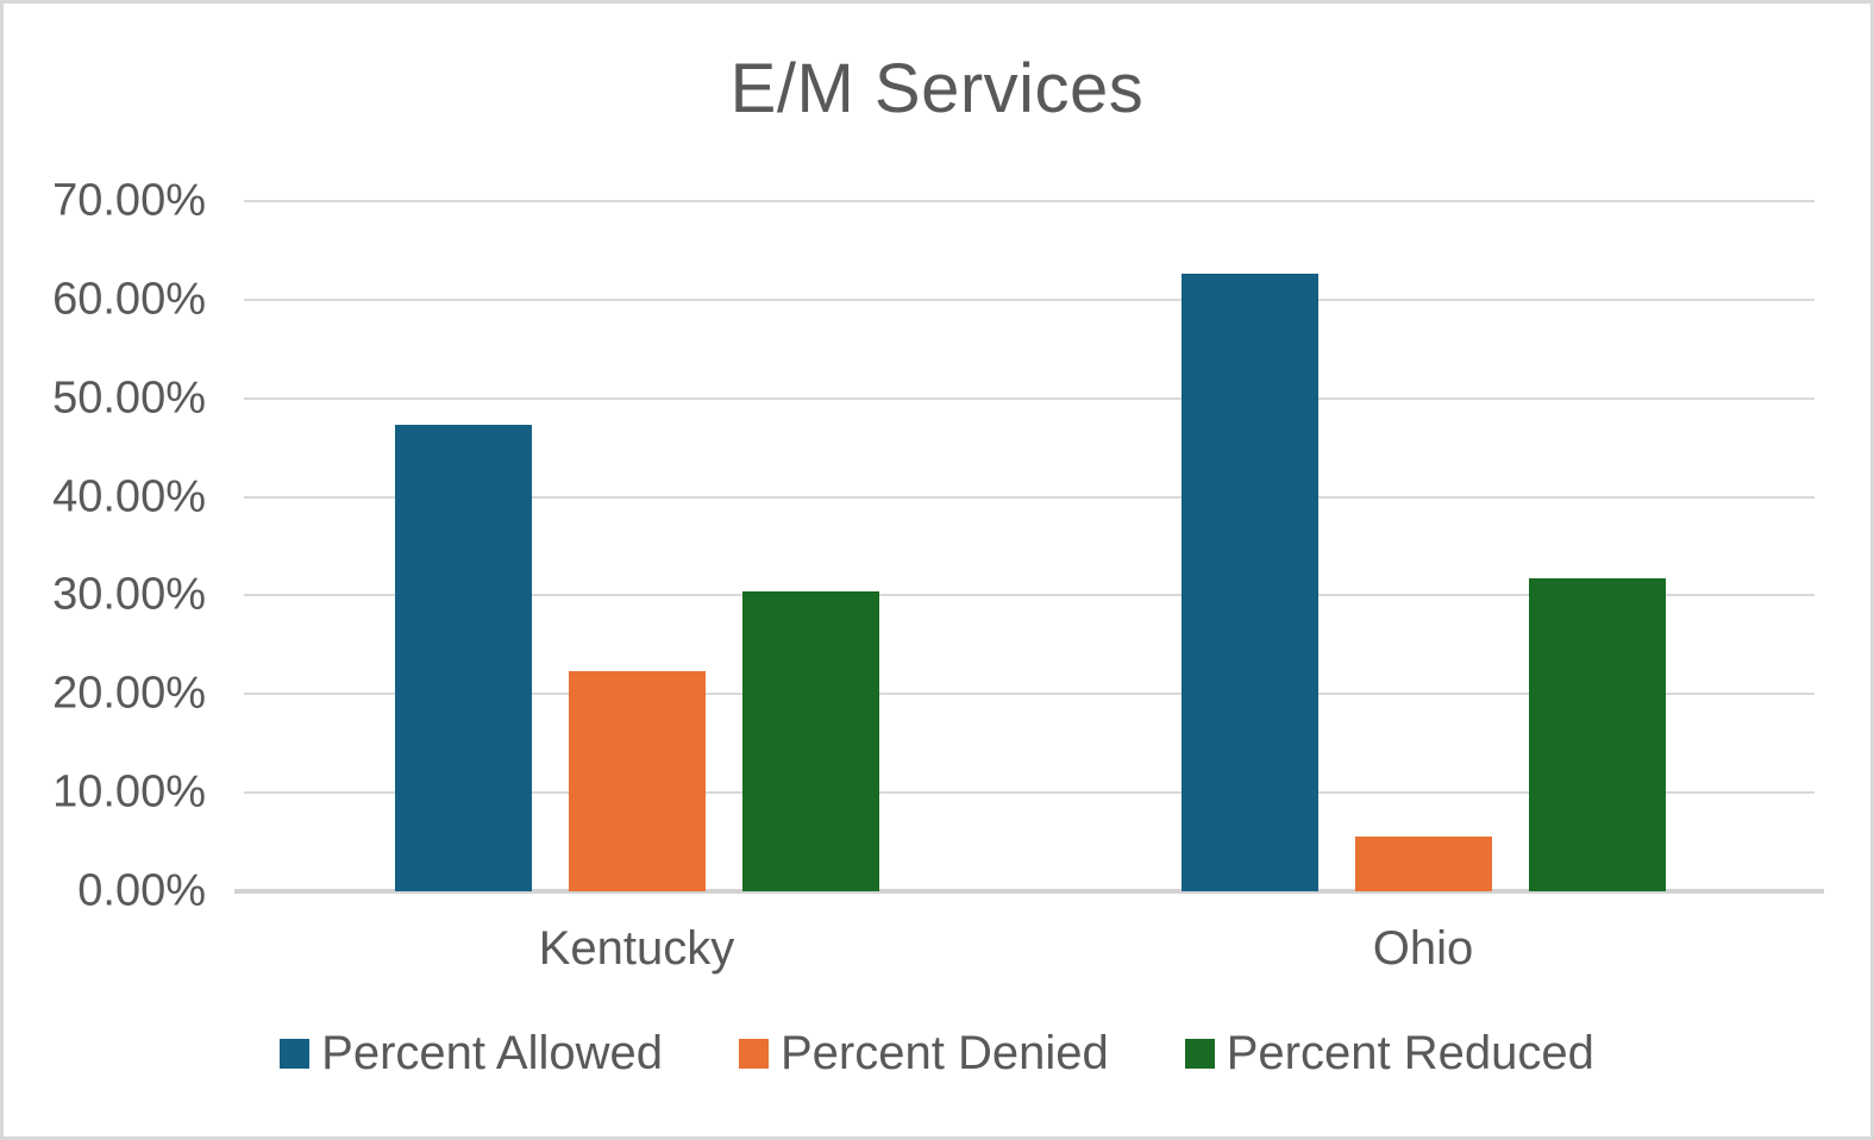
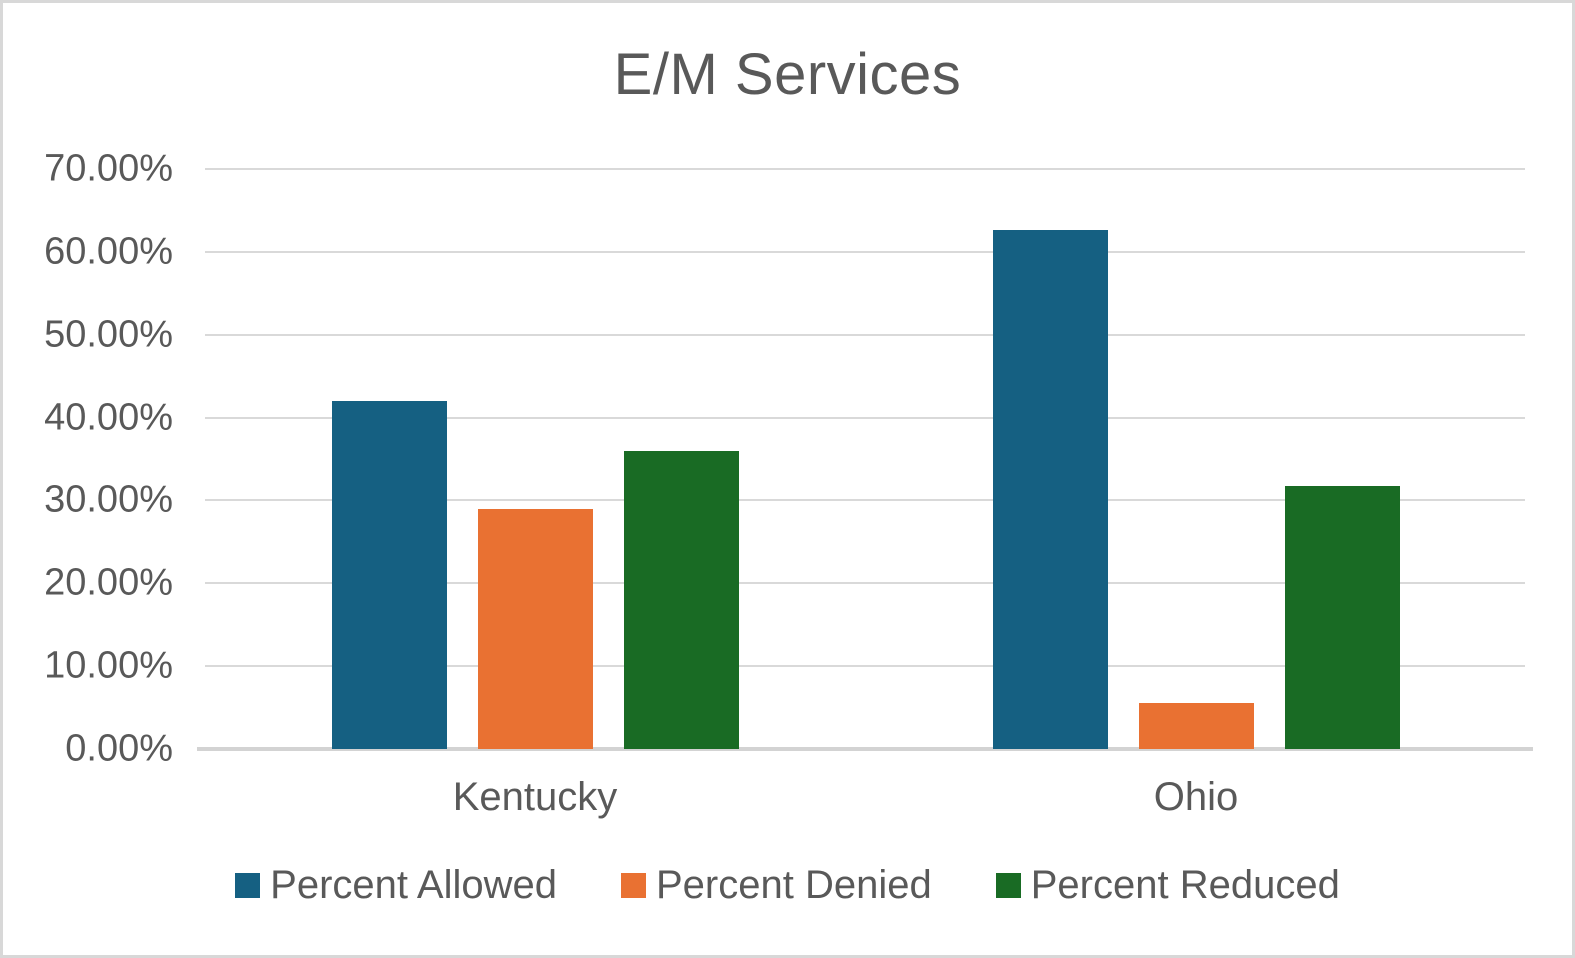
Percent Allowed/Kentucky: 47% -> 42%
Percent Denied/Kentucky: 22% -> 29%
Percent Reduced/Kentucky: 30% -> 36%
